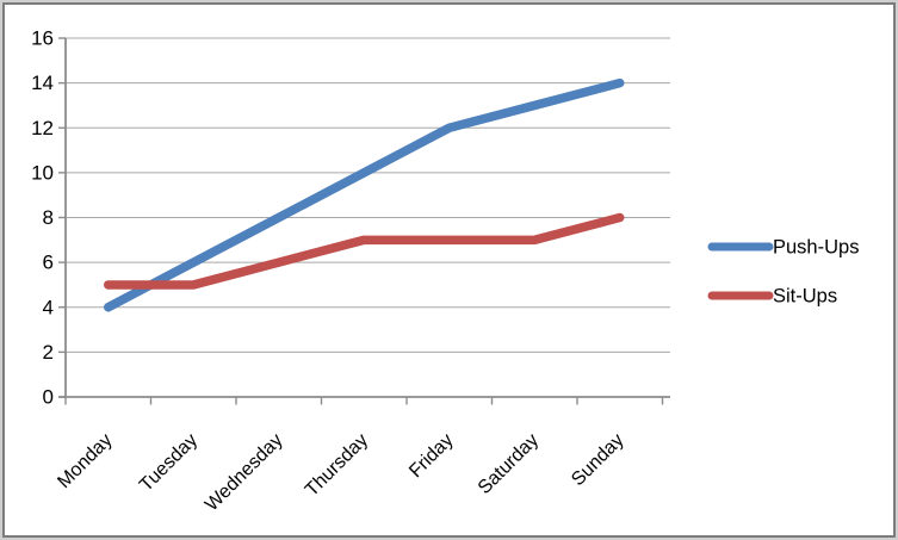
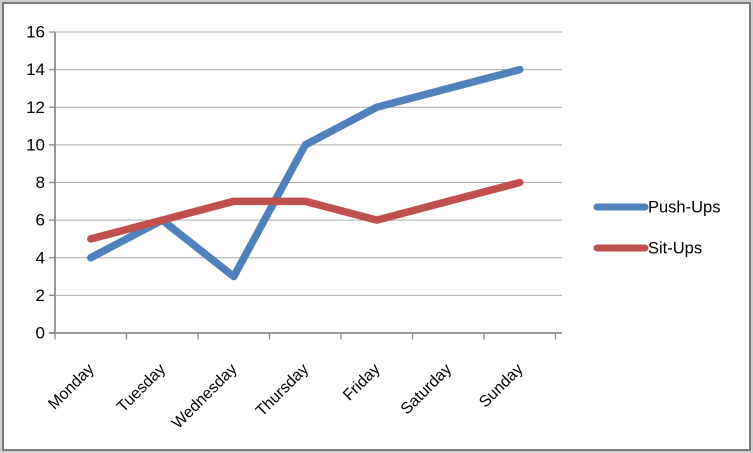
Sit-Ups/Tuesday: 5 -> 6
Push-Ups/Wednesday: 8 -> 3
Sit-Ups/Wednesday: 6 -> 7
Sit-Ups/Friday: 7 -> 6
